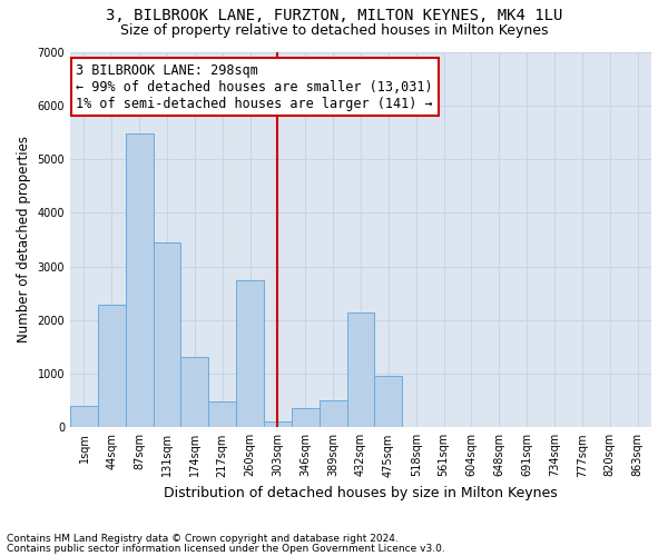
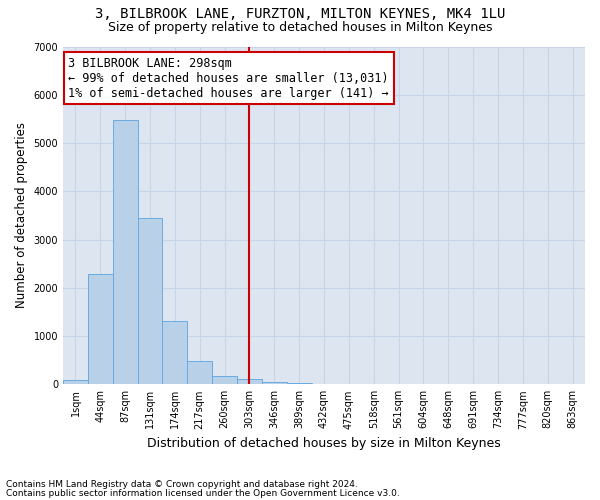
1sqm: 400 -> 80
260sqm: 2750 -> 170
346sqm: 350 -> 60
389sqm: 500 -> 30
432sqm: 2150 -> 10
475sqm: 950 -> 0
